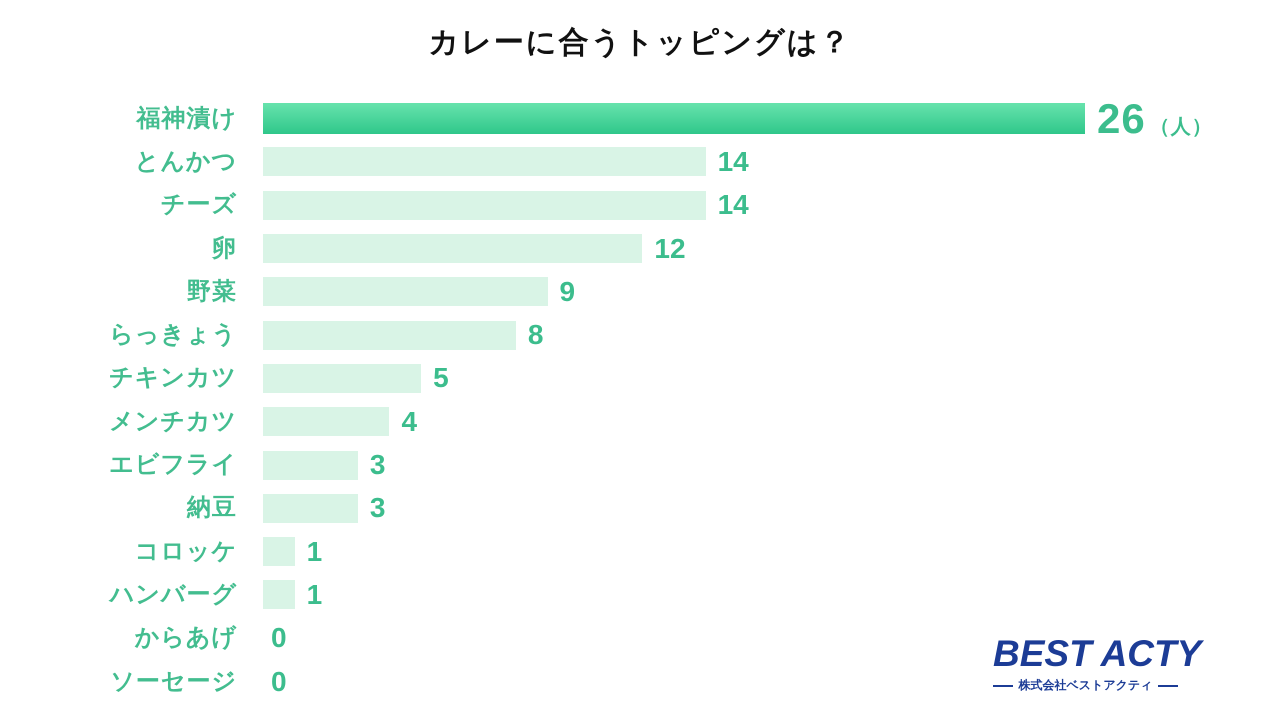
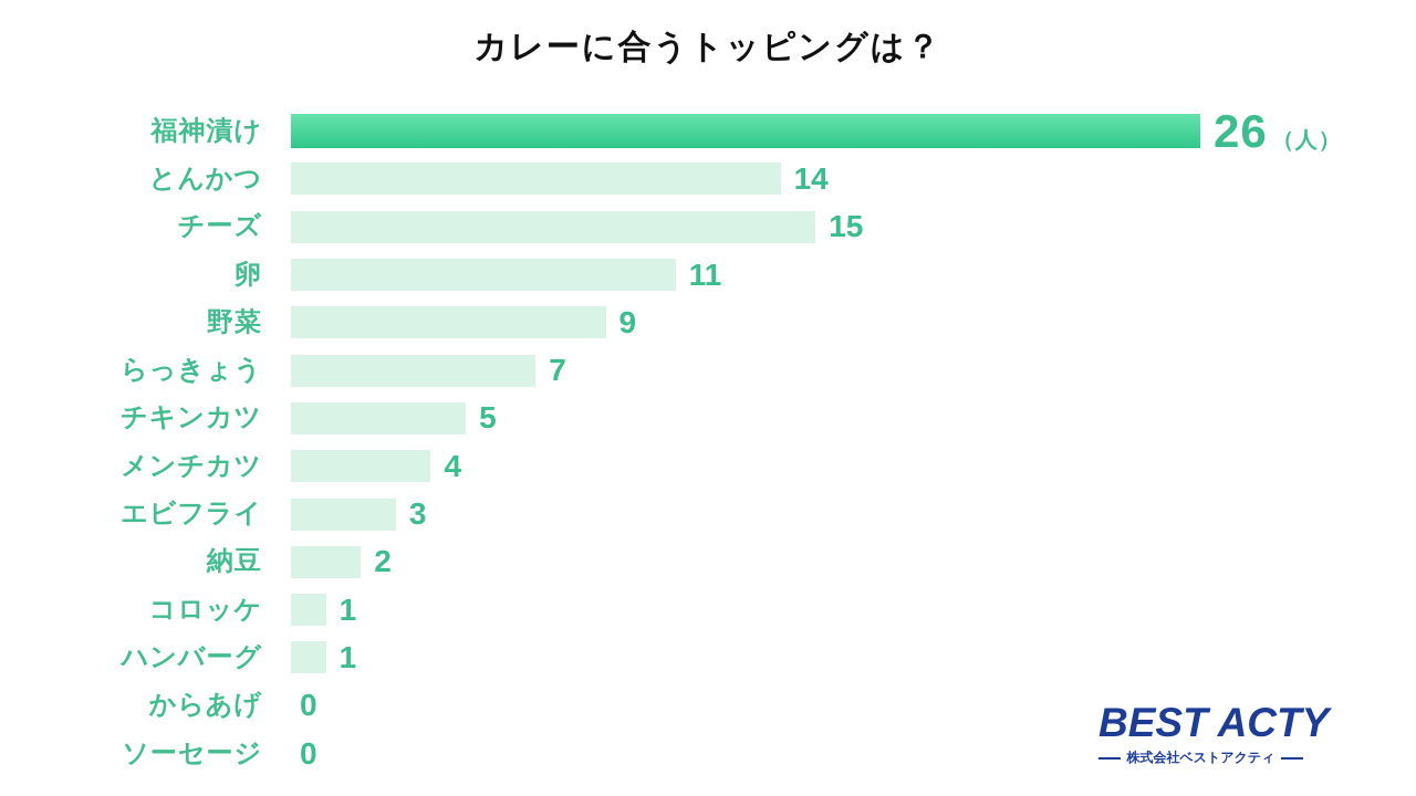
チーズ: 14 -> 15
卵: 12 -> 11
らっきょう: 8 -> 7
納豆: 3 -> 2
